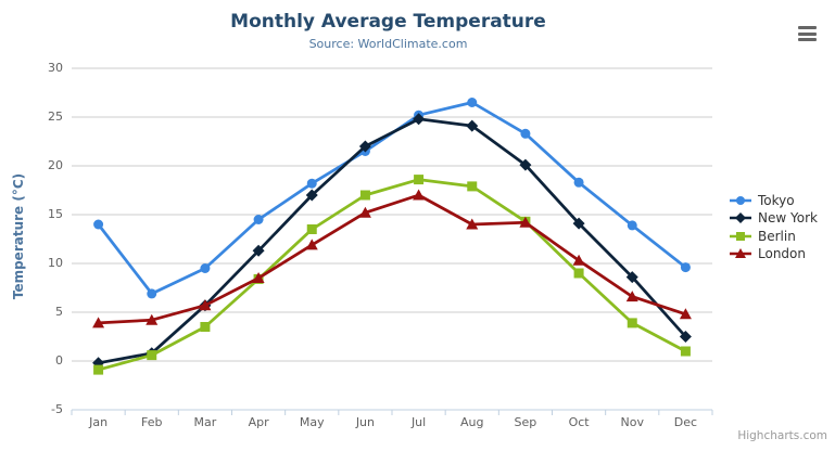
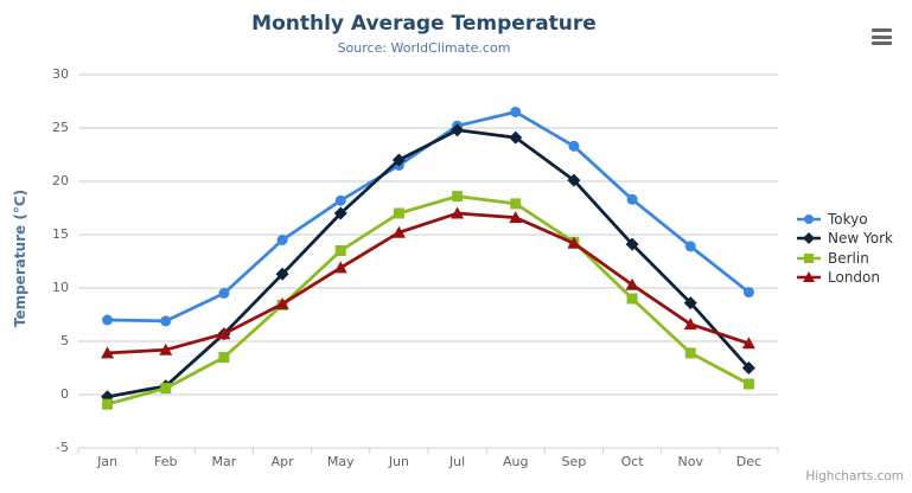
Tokyo/Jan: 14 -> 7
London/Aug: 14 -> 17
